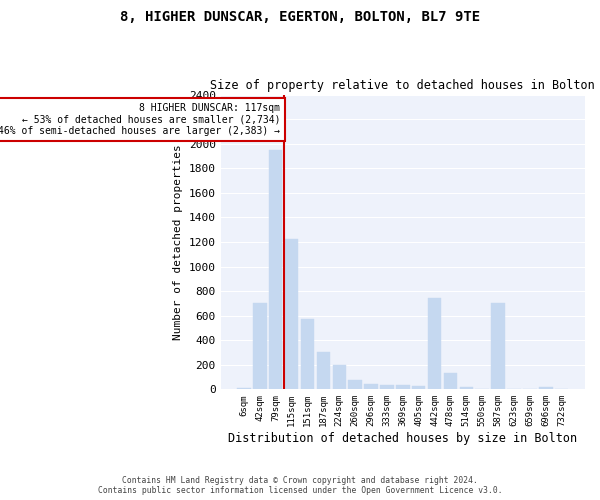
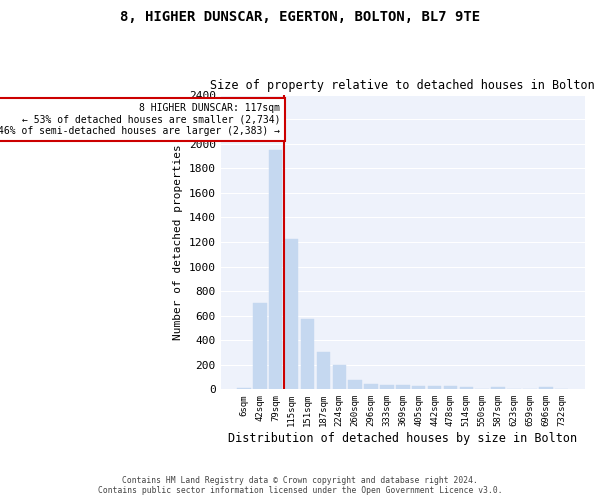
442sqm: 740 -> 20
478sqm: 130 -> 20
587sqm: 700 -> 20
